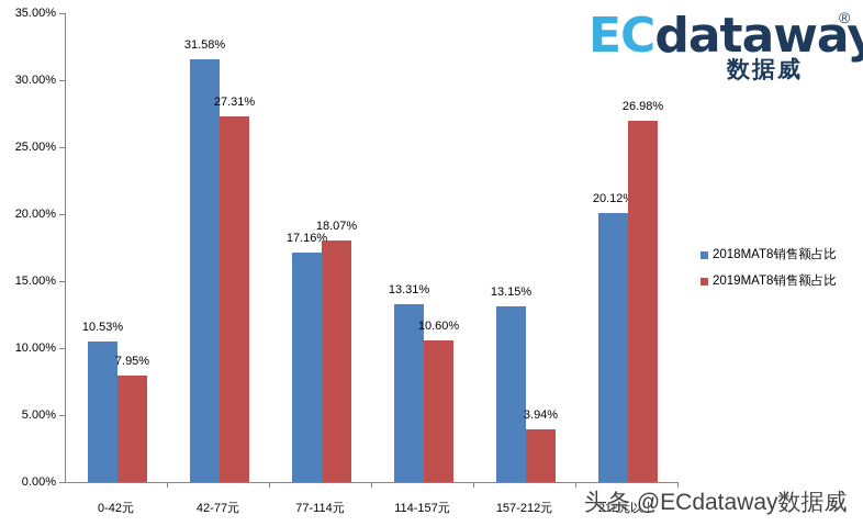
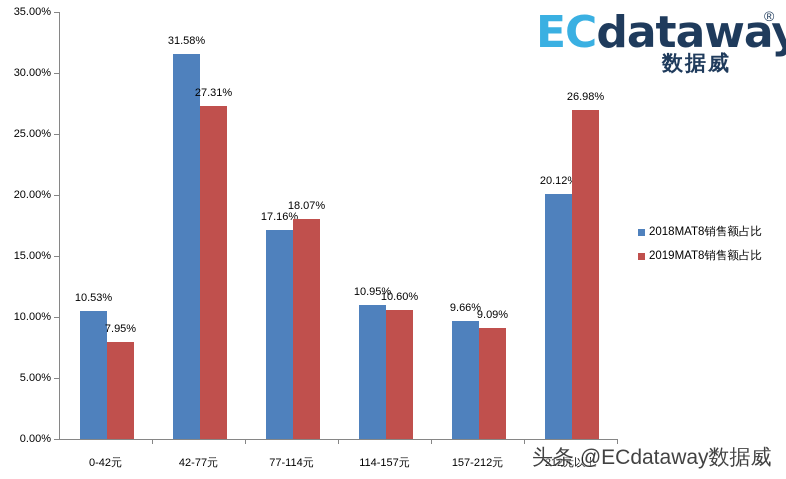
2018MAT8销售额占比/114-157元: 13.31% -> 10.95%
2018MAT8销售额占比/157-212元: 13.15% -> 9.66%
2019MAT8销售额占比/157-212元: 3.94% -> 9.09%
